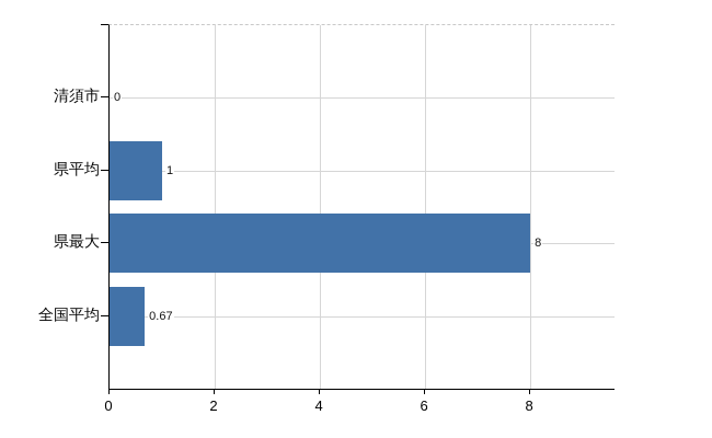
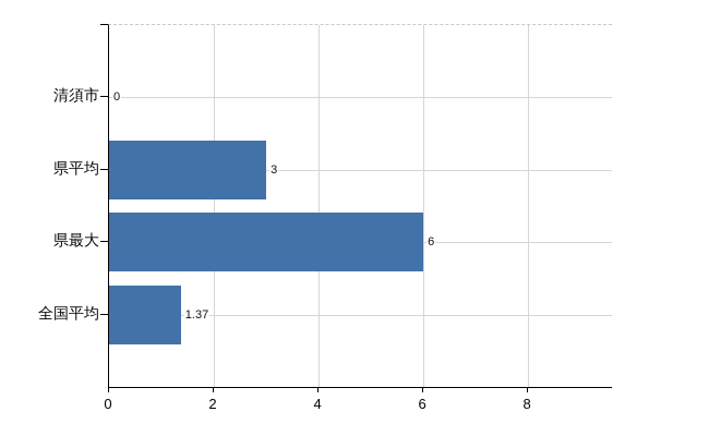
県平均: 1 -> 3
県最大: 8 -> 6
全国平均: 0.67 -> 1.37
